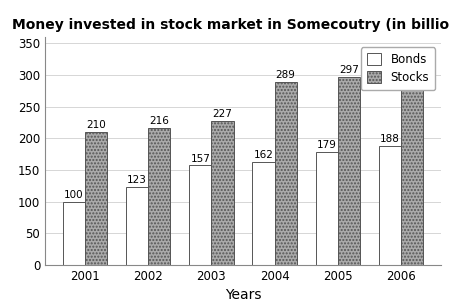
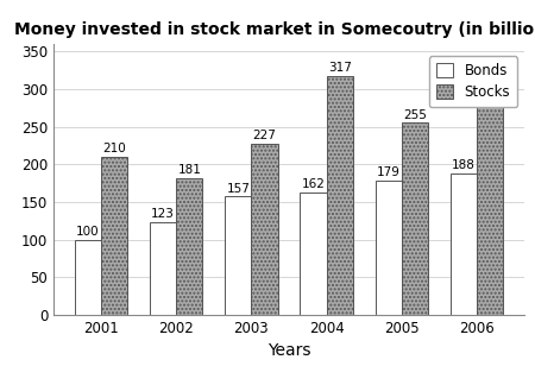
Stocks/2002: 216 -> 181
Stocks/2004: 289 -> 317
Stocks/2005: 297 -> 255
